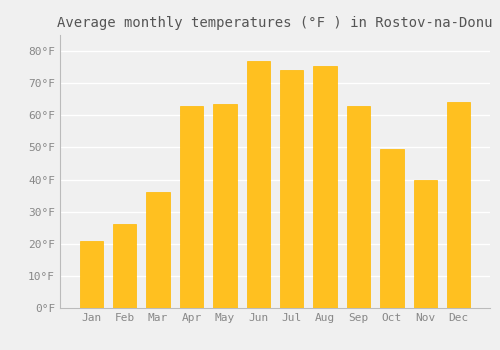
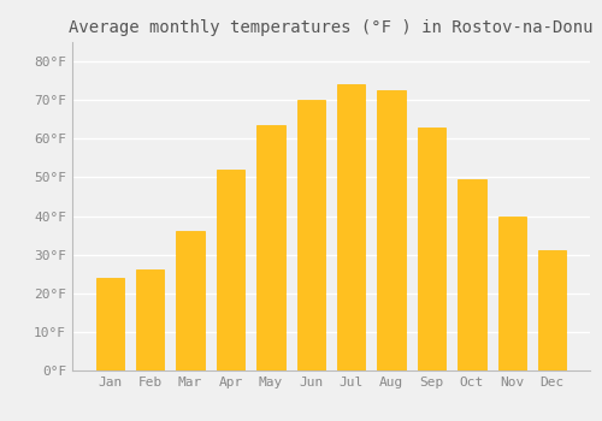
Jan: 21.0°F -> 24.0°F
Apr: 63.0°F -> 52.0°F
Jun: 77.0°F -> 70.0°F
Aug: 75.5°F -> 72.5°F
Dec: 64.0°F -> 31.0°F
